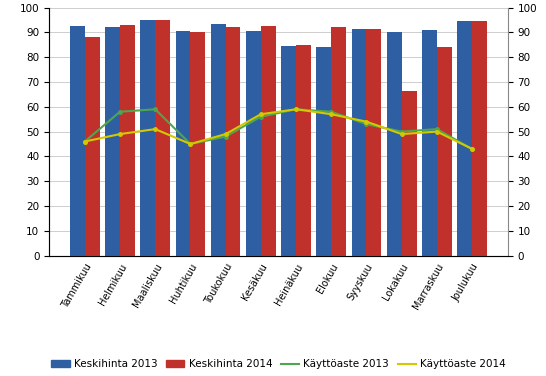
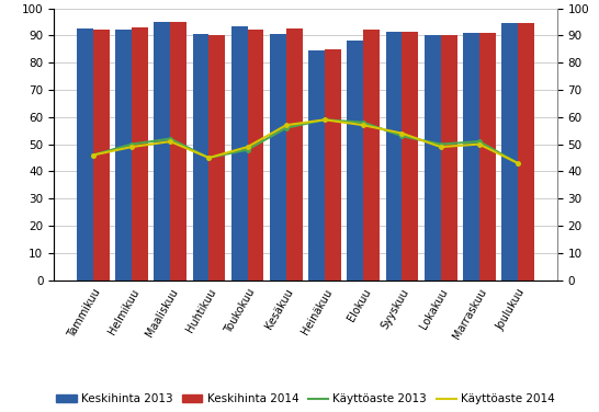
Keskihinta 2014/Tammikuu: 88.0 -> 92.0
Käyttöaste 2013/Helmikuu: 58 -> 50
Käyttöaste 2013/Maaliskuu: 59 -> 52
Keskihinta 2013/Elokuu: 84.0 -> 88.0
Keskihinta 2014/Lokakuu: 66.5 -> 90.0
Keskihinta 2014/Marraskuu: 84.0 -> 91.0
